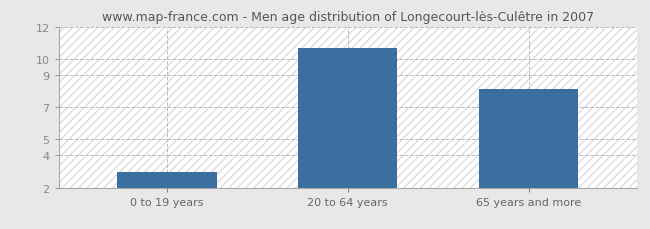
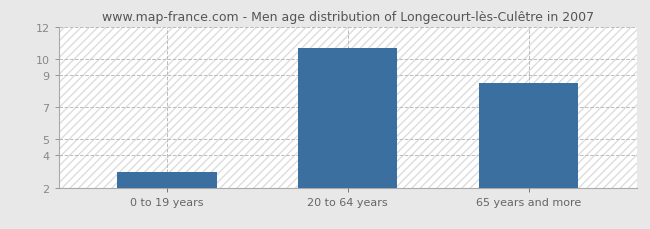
65 years and more: 8.1 -> 8.5
